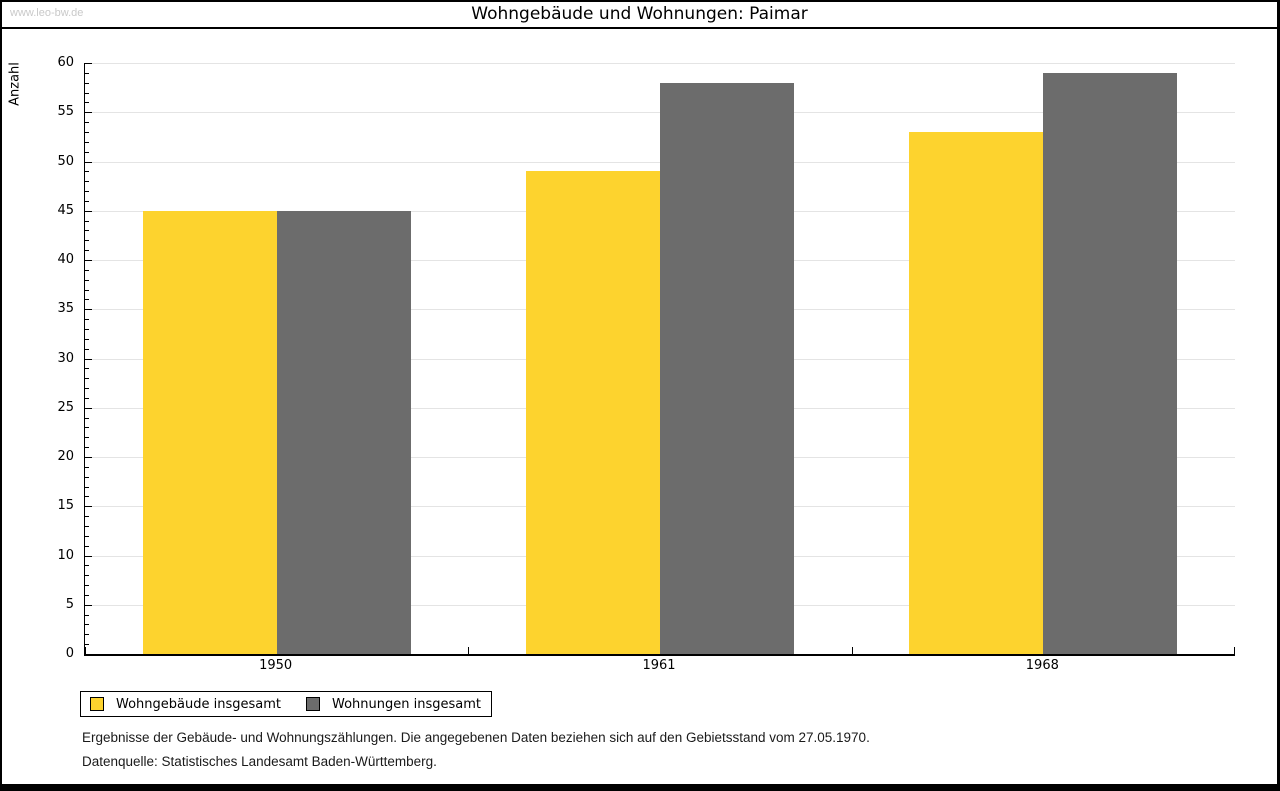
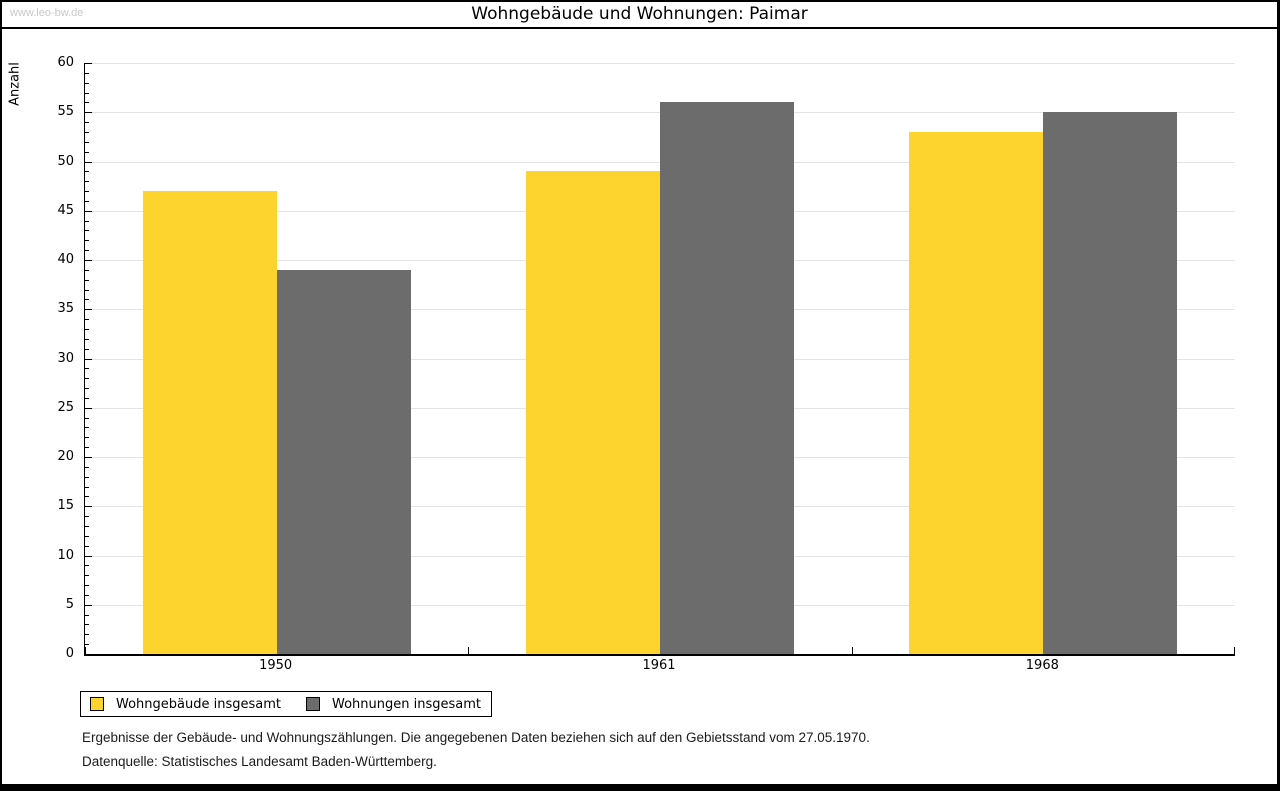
Wohngebäude insgesamt/1950: 45 -> 47
Wohnungen insgesamt/1950: 45 -> 39
Wohnungen insgesamt/1961: 58 -> 56
Wohnungen insgesamt/1968: 59 -> 55
